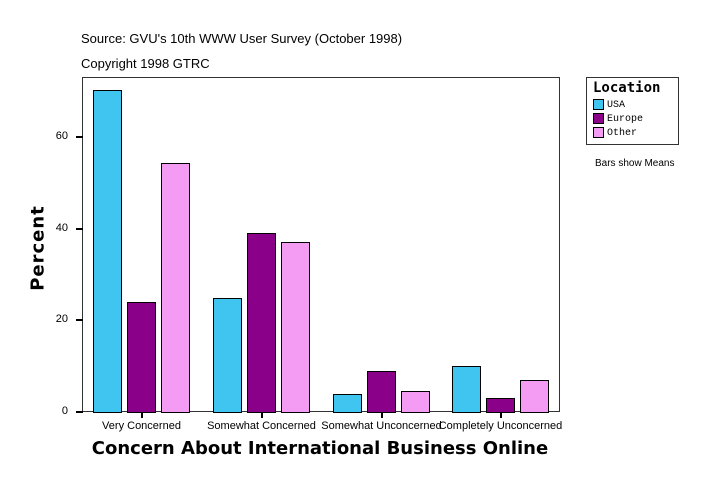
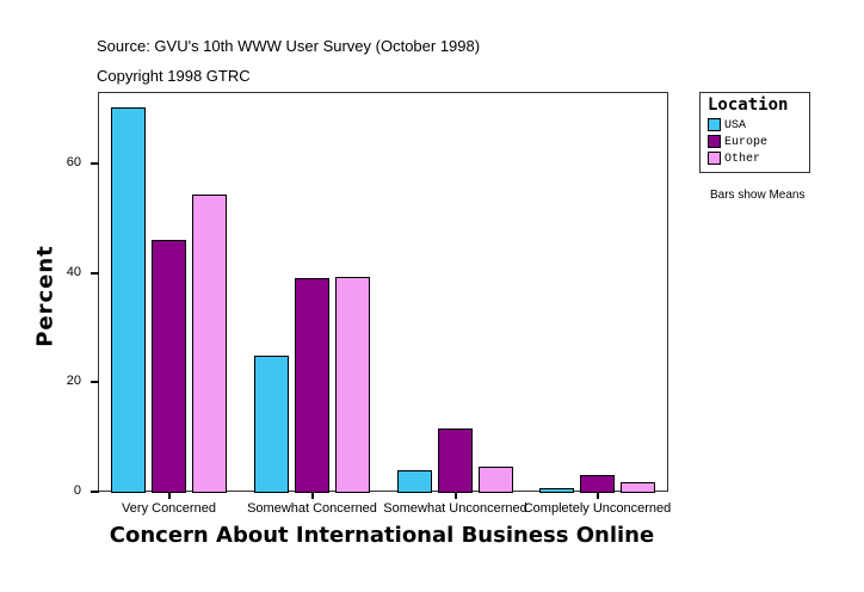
Europe/Very Concerned: 24 -> 46
Other/Somewhat Concerned: 37 -> 39
Europe/Somewhat Unconcerned: 9 -> 12
USA/Completely Unconcerned: 10 -> 1
Other/Completely Unconcerned: 7 -> 2
